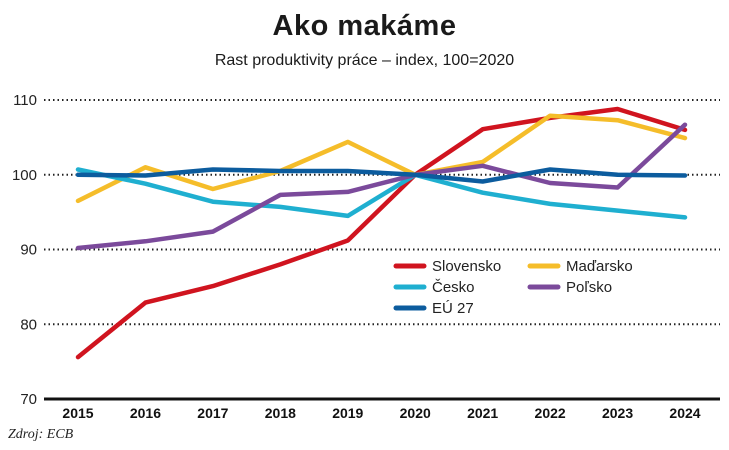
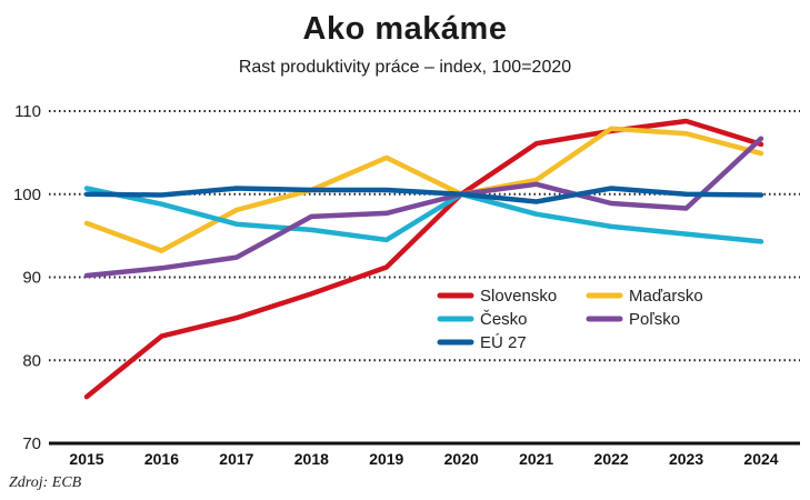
Maďarsko/2016: 101 -> 93
